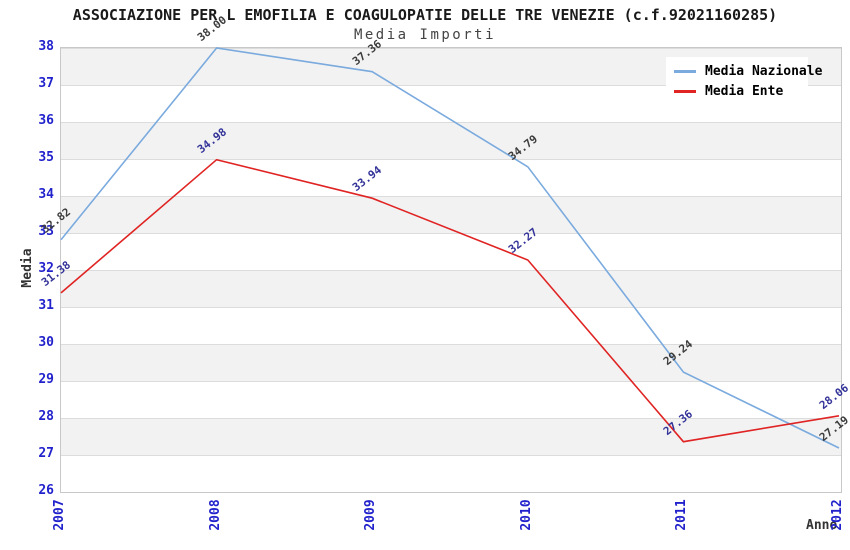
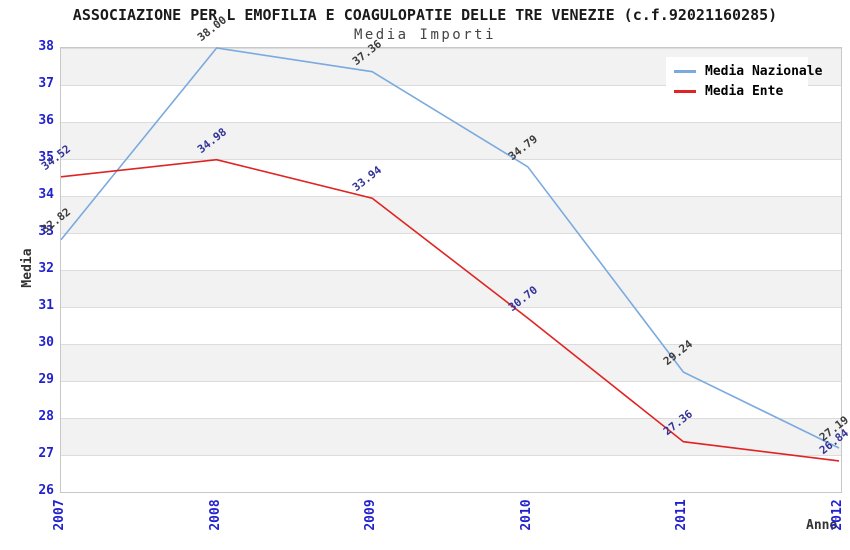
Media Ente/2007: 31.38 -> 34.52
Media Ente/2010: 32.27 -> 30.70
Media Ente/2012: 28.06 -> 26.84
